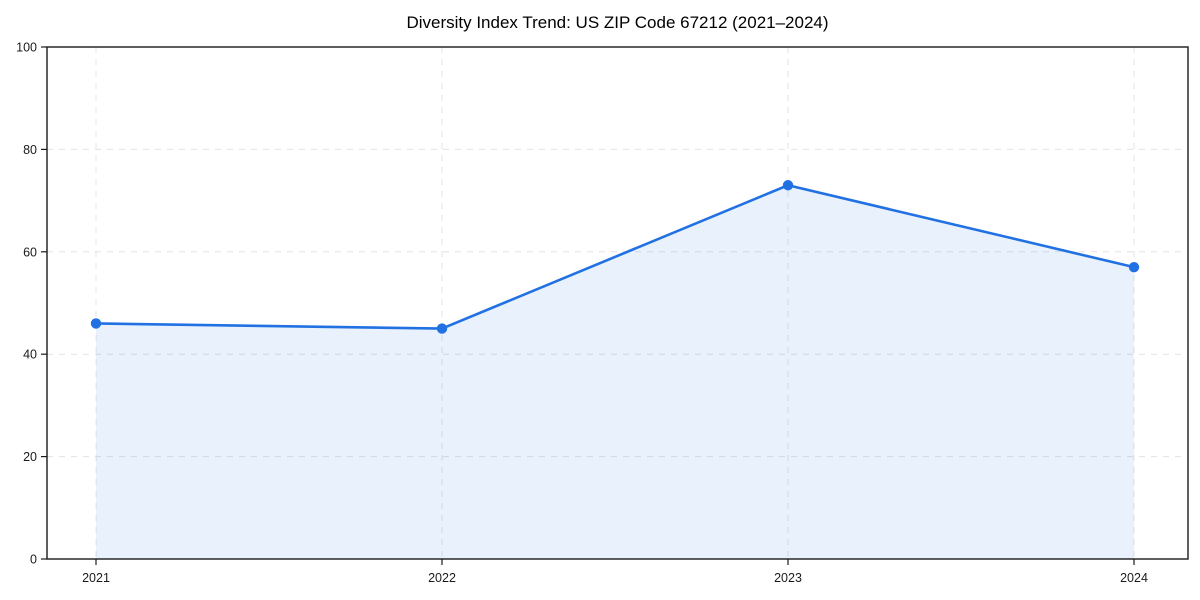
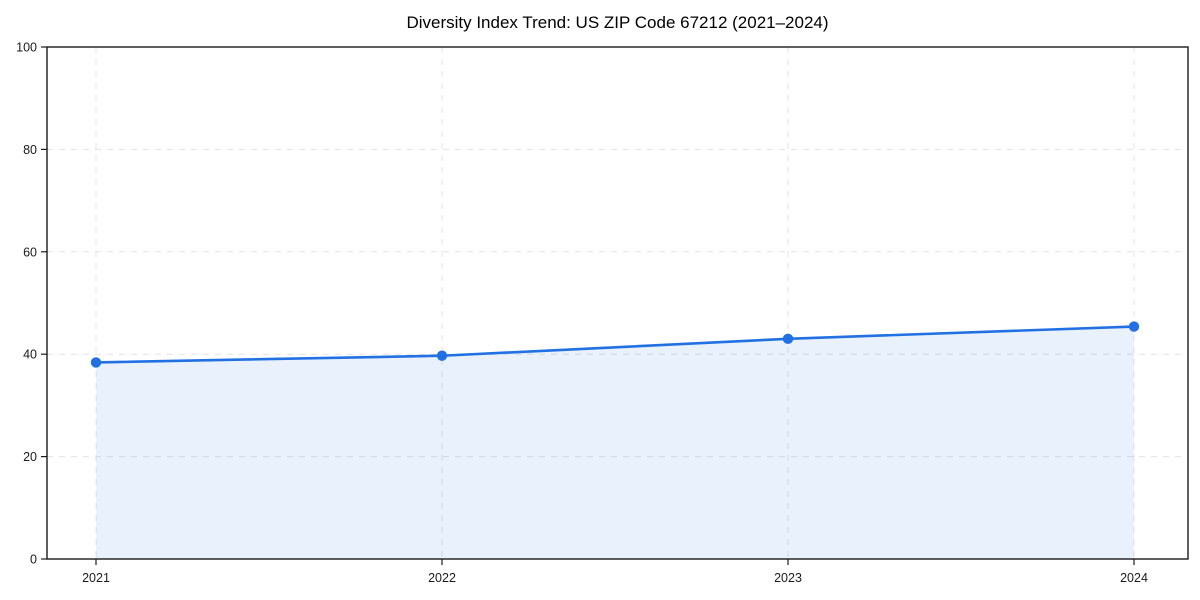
2021: 46 -> 38
2022: 45 -> 40
2023: 73 -> 43
2024: 57 -> 45
